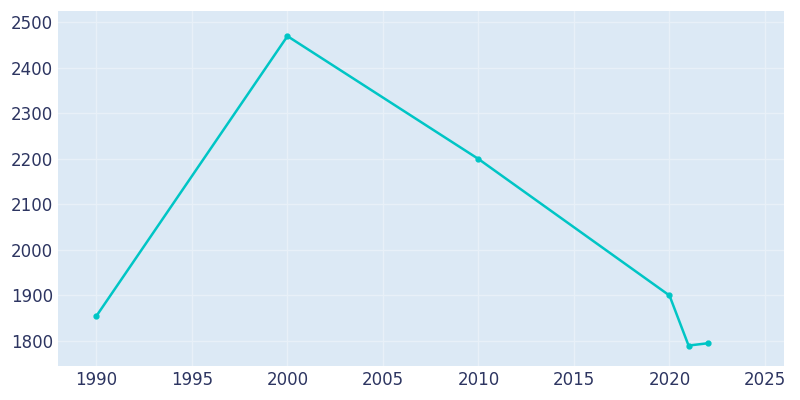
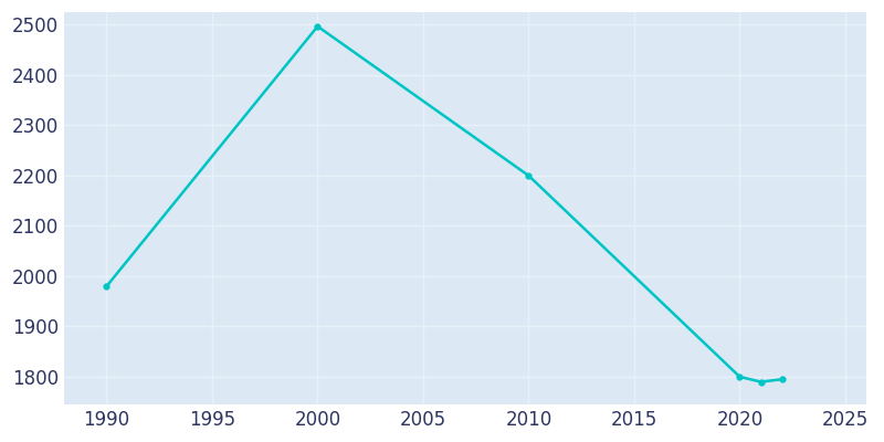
1990: 1855 -> 1980
2000: 2470 -> 2497
2020: 1900 -> 1800
